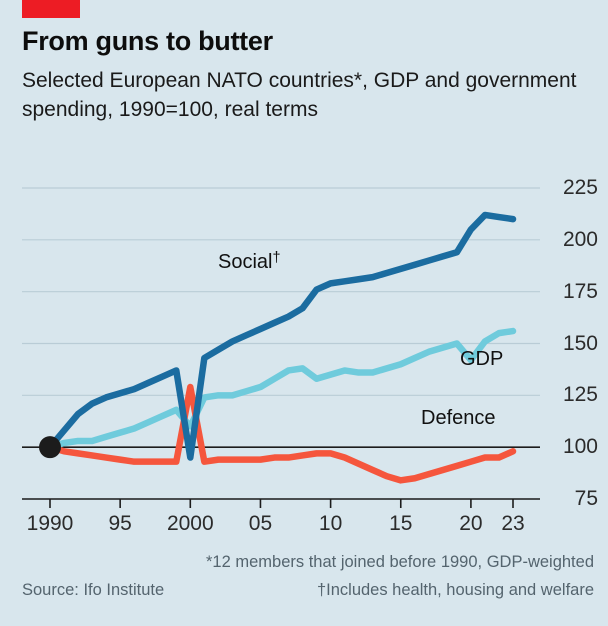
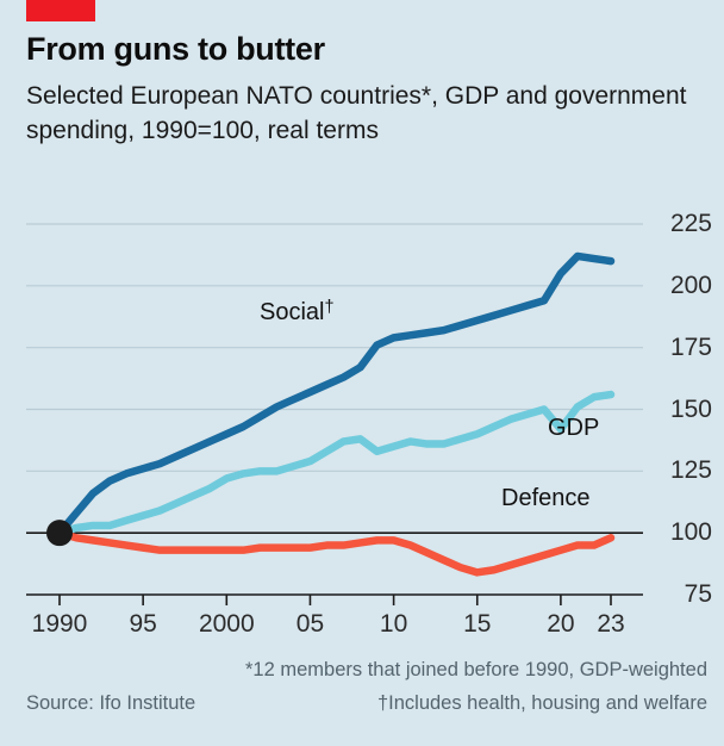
Social†/2000: 95 -> 140
GDP/2000: 110 -> 122
Defence/2000: 129 -> 93
